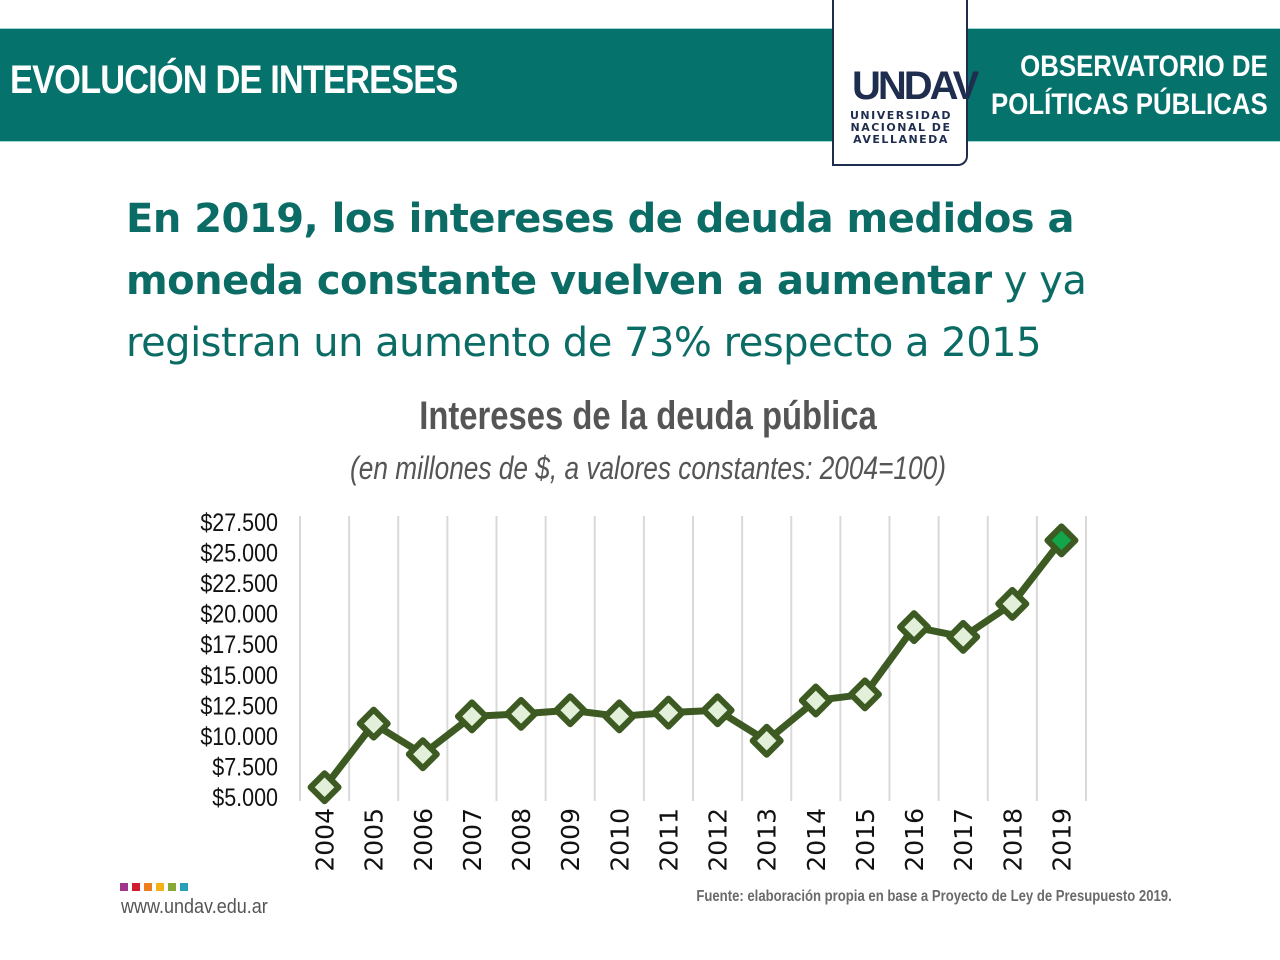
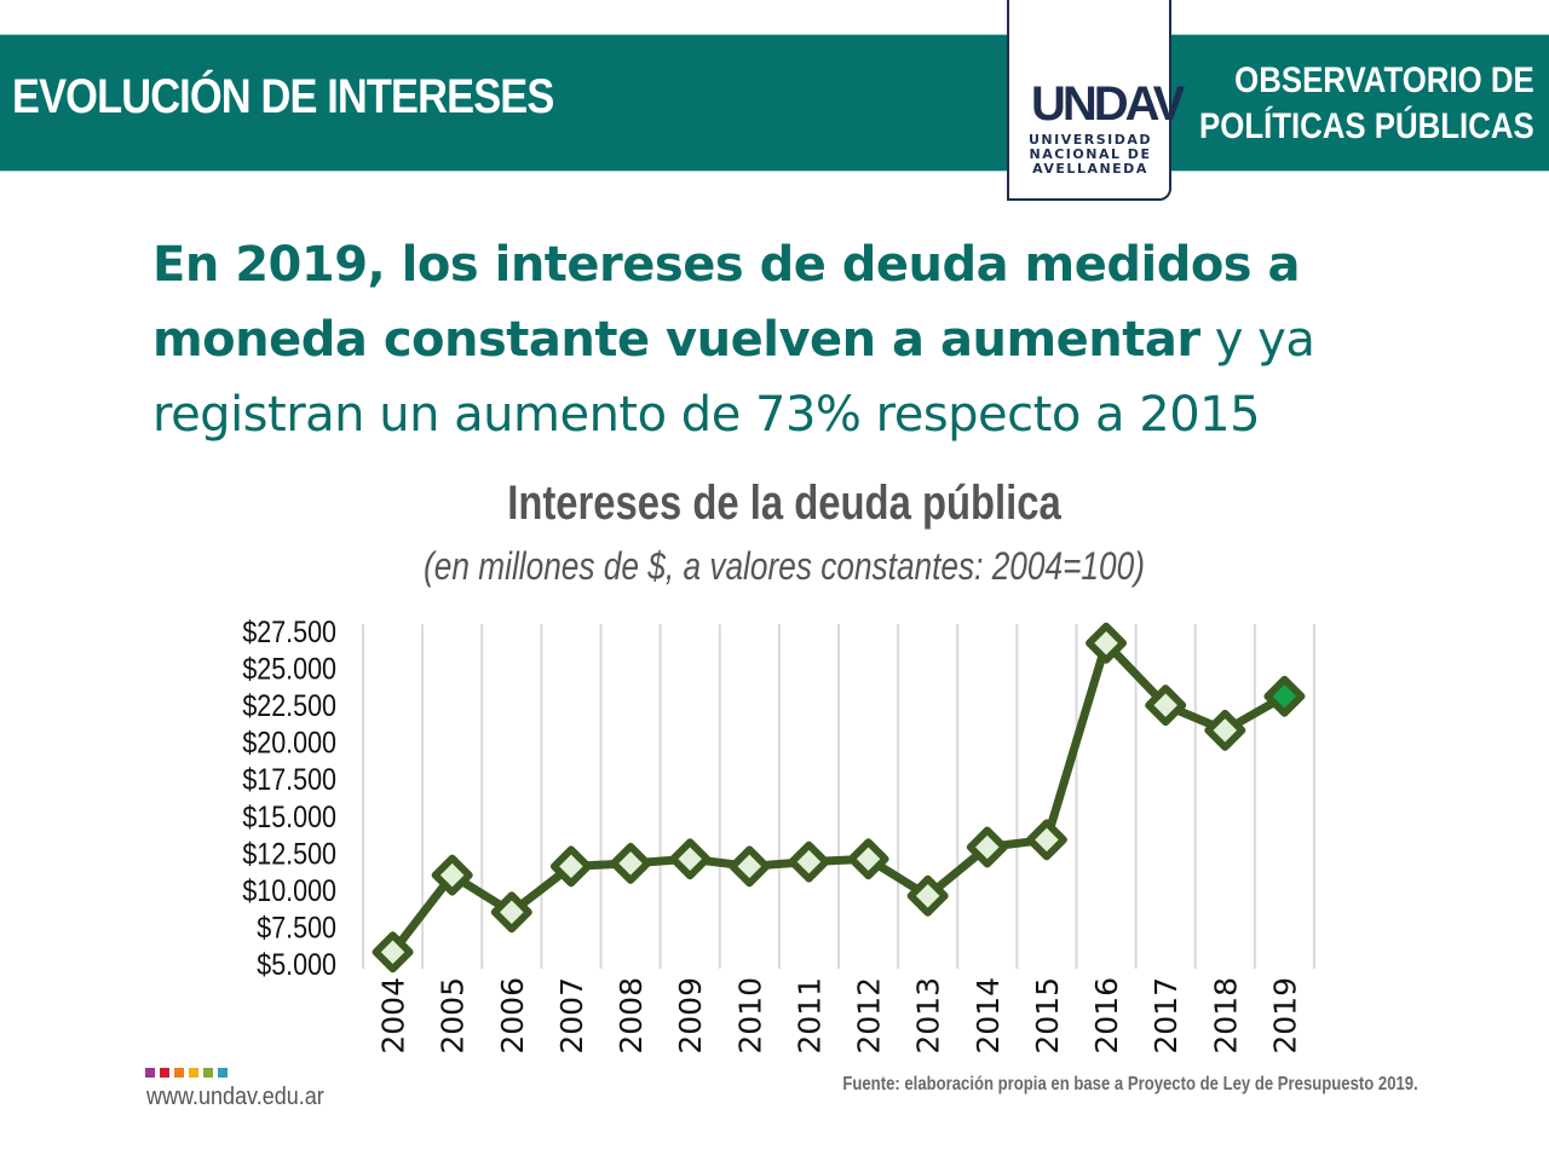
2016: $18900 -> $26700
2017: $18100 -> $22500
2019: $26000 -> $23100
